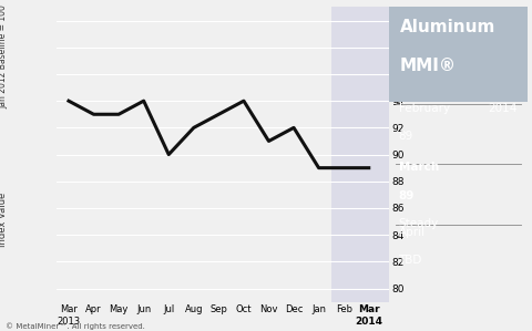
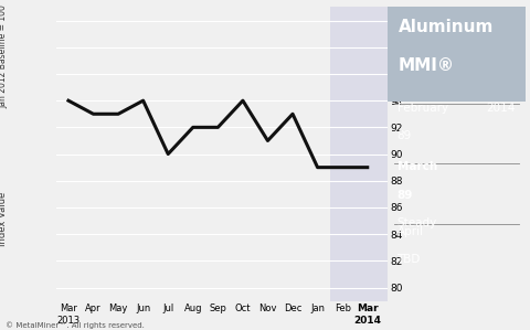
Sep: 93 -> 92
Dec: 92 -> 93
